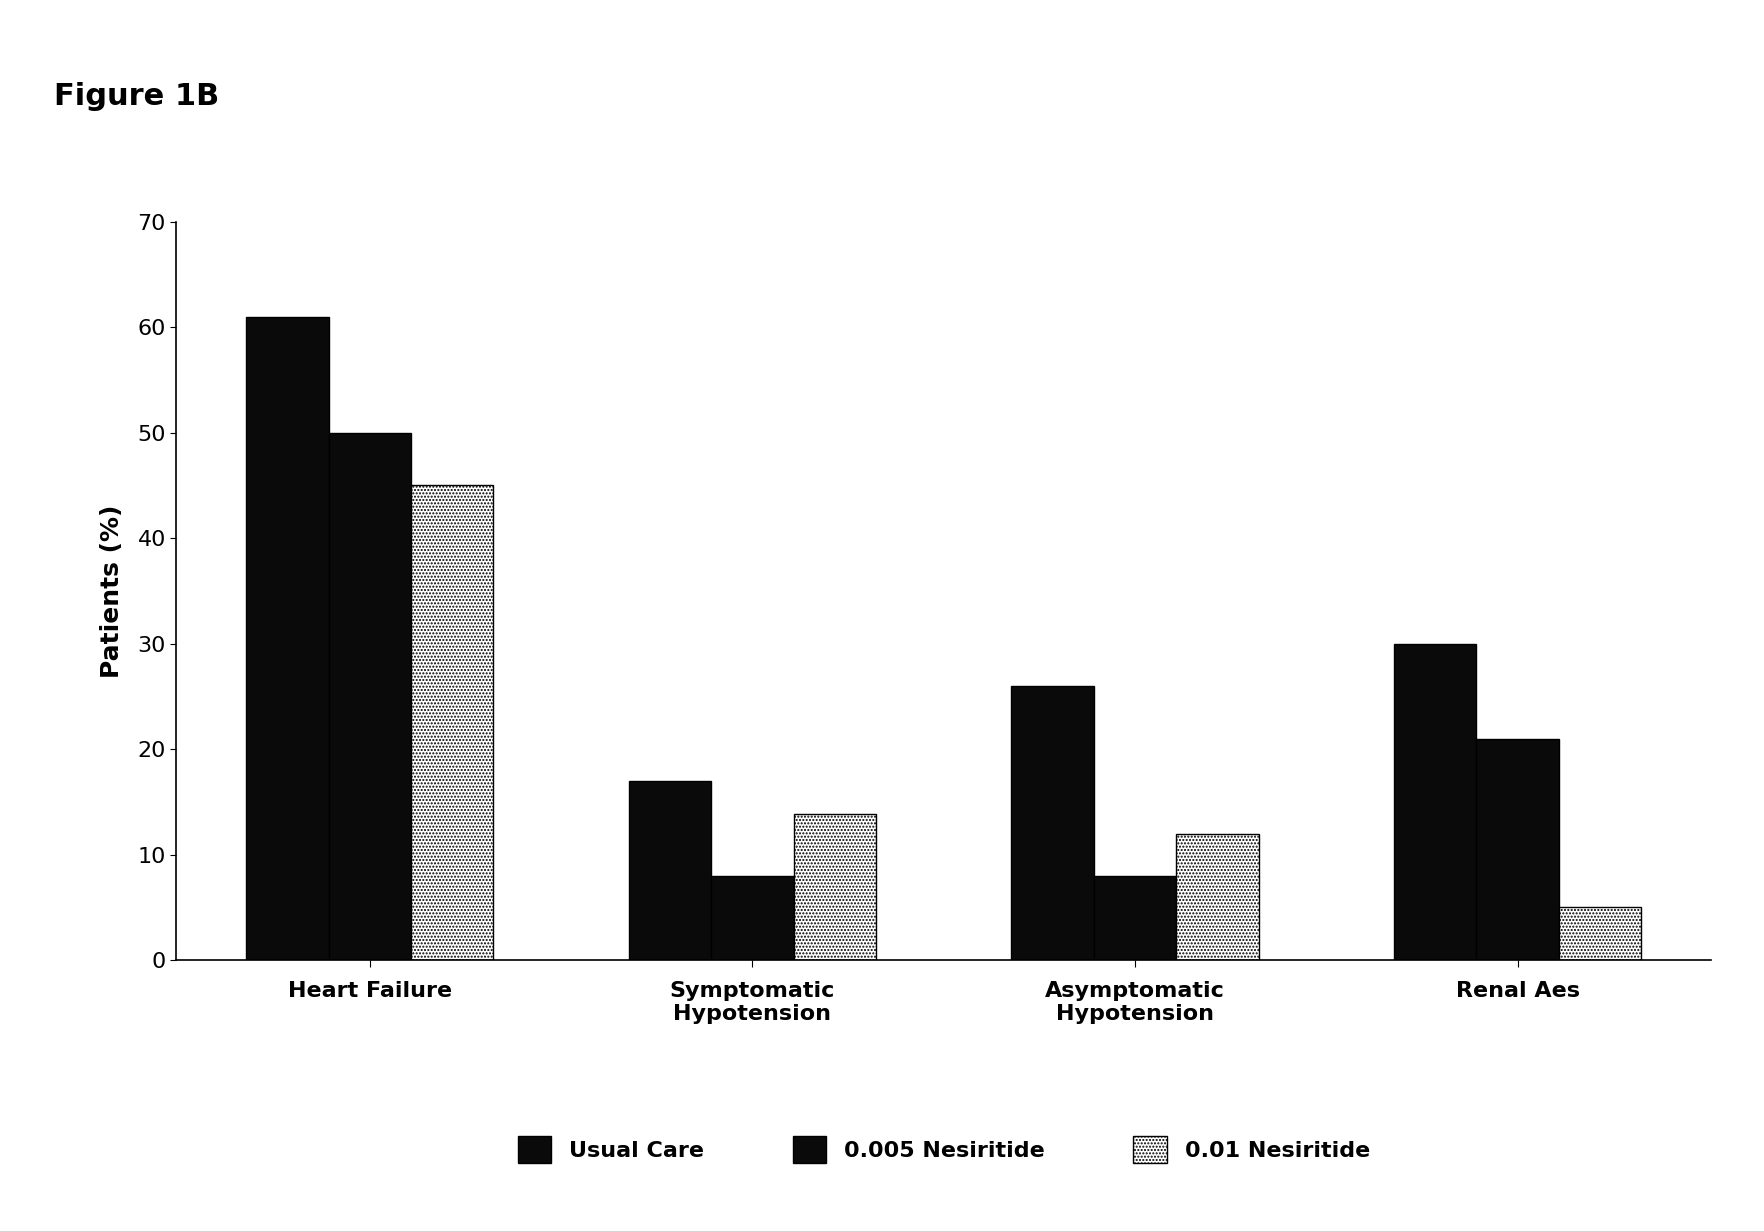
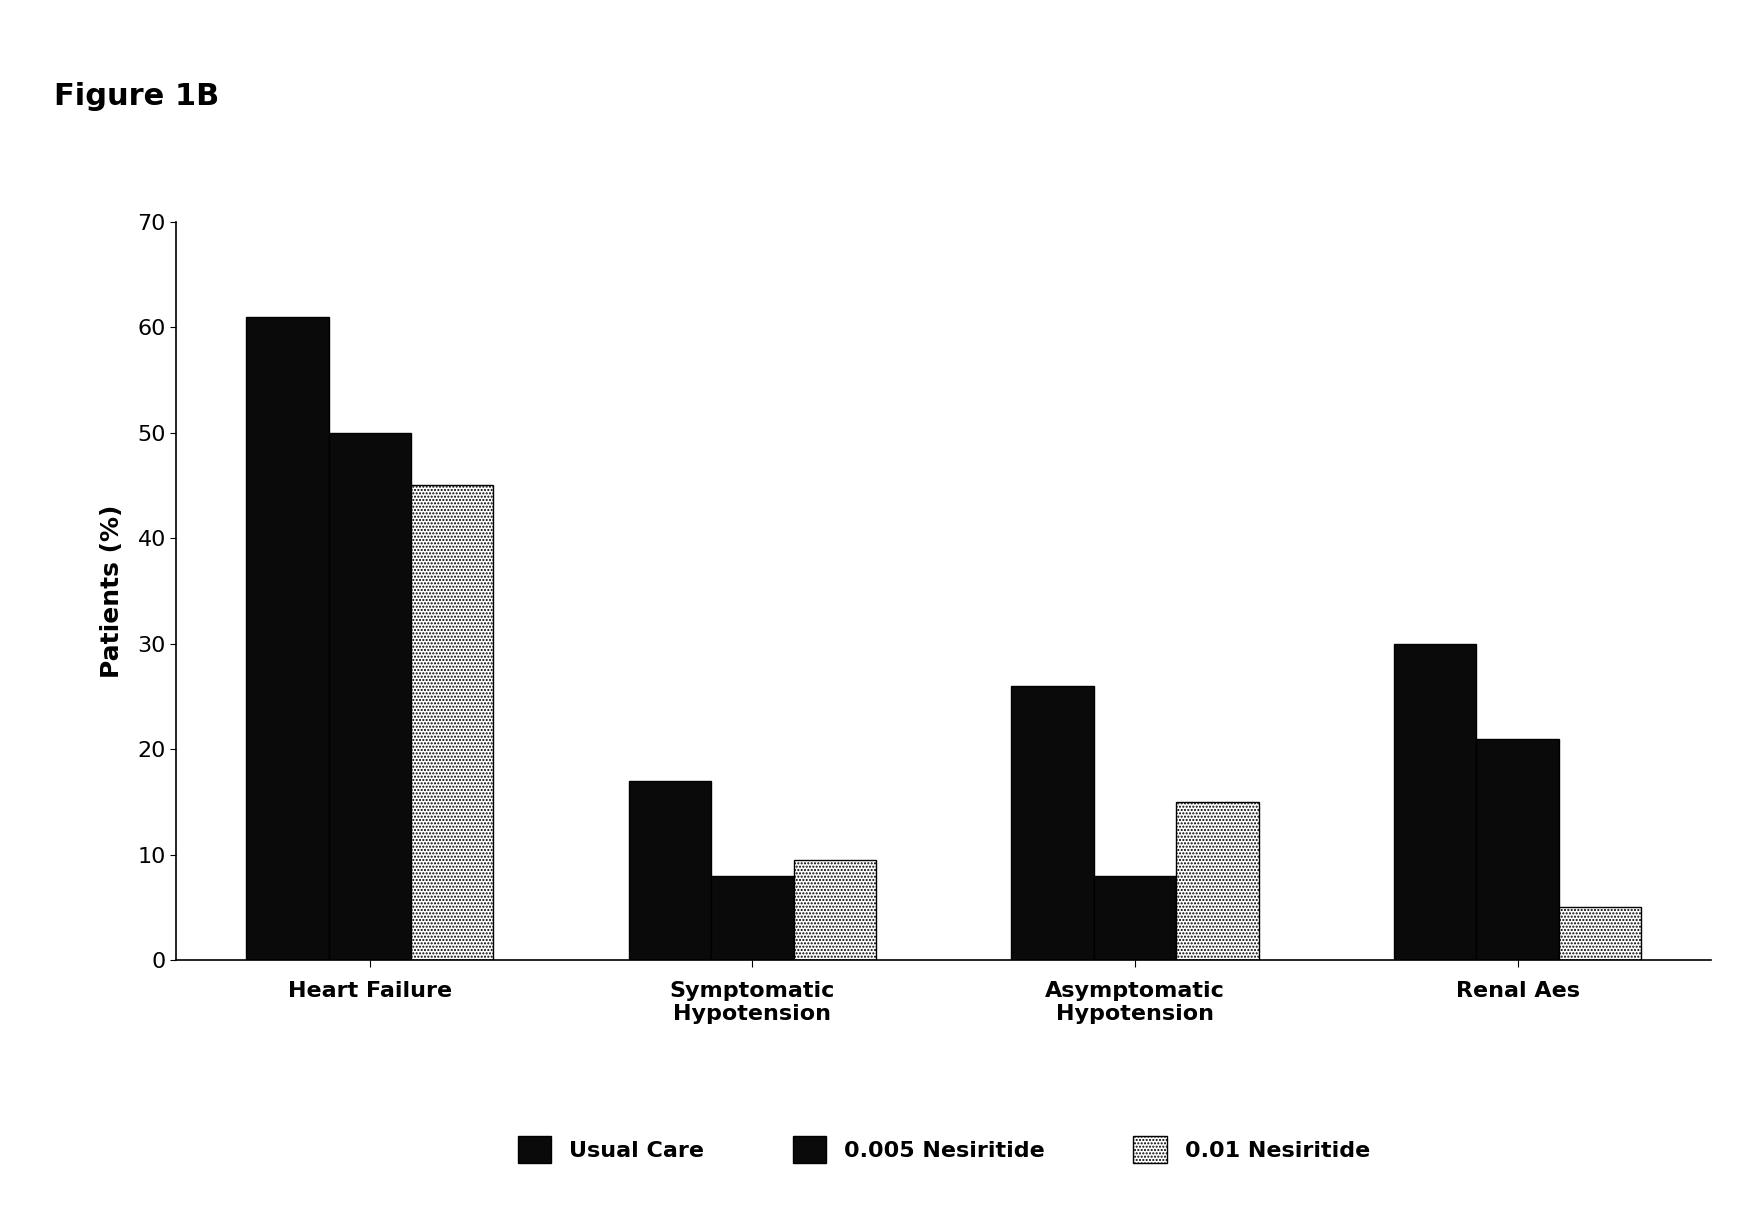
0.01 Nesiritide/Symptomatic Hypotension: 13.9 -> 9.5
0.01 Nesiritide/Asymptomatic Hypotension: 12.0 -> 15.0
